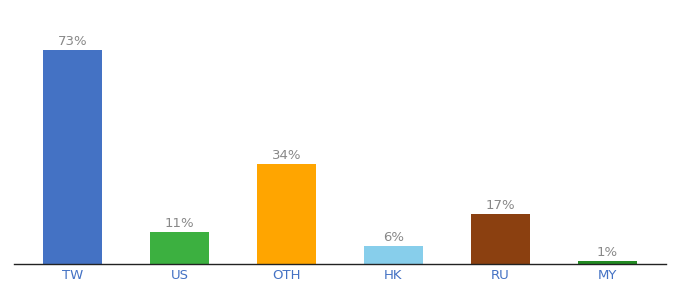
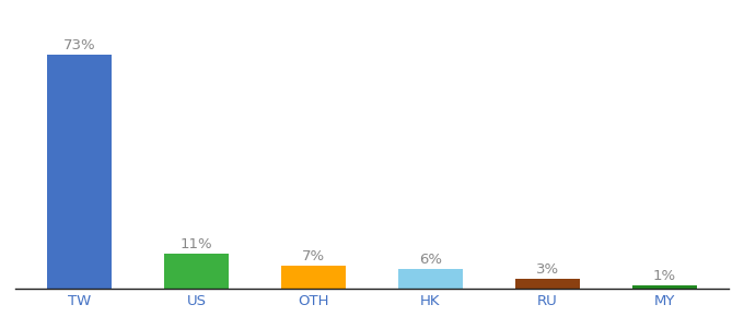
OTH: 34% -> 7%
RU: 17% -> 3%
